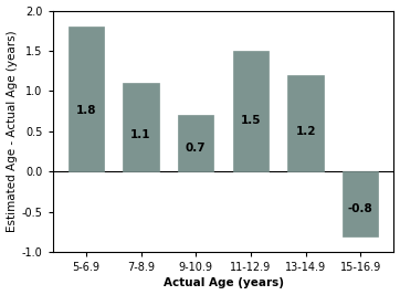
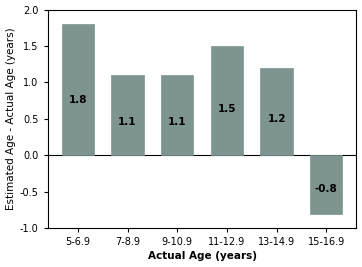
9-10.9: 0.7 -> 1.1
